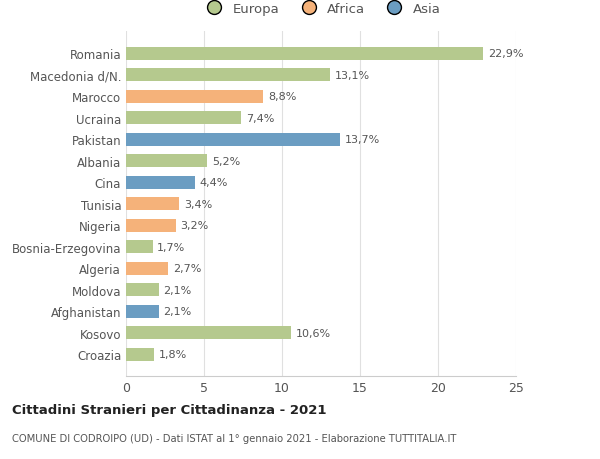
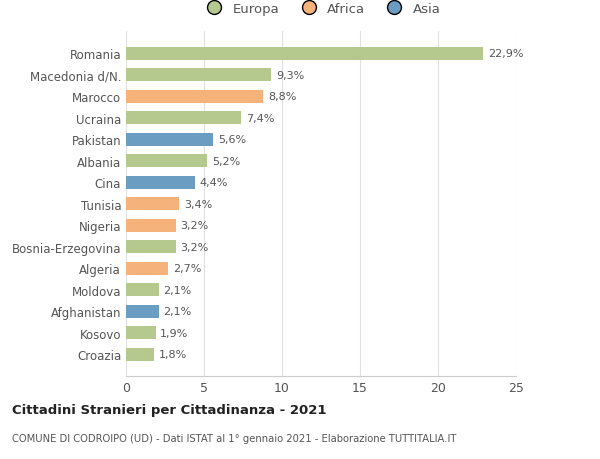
Macedonia d/N.: 13,1% -> 9,3%
Pakistan: 13,7% -> 5,6%
Bosnia-Erzegovina: 1,7% -> 3,2%
Kosovo: 10,6% -> 1,9%
